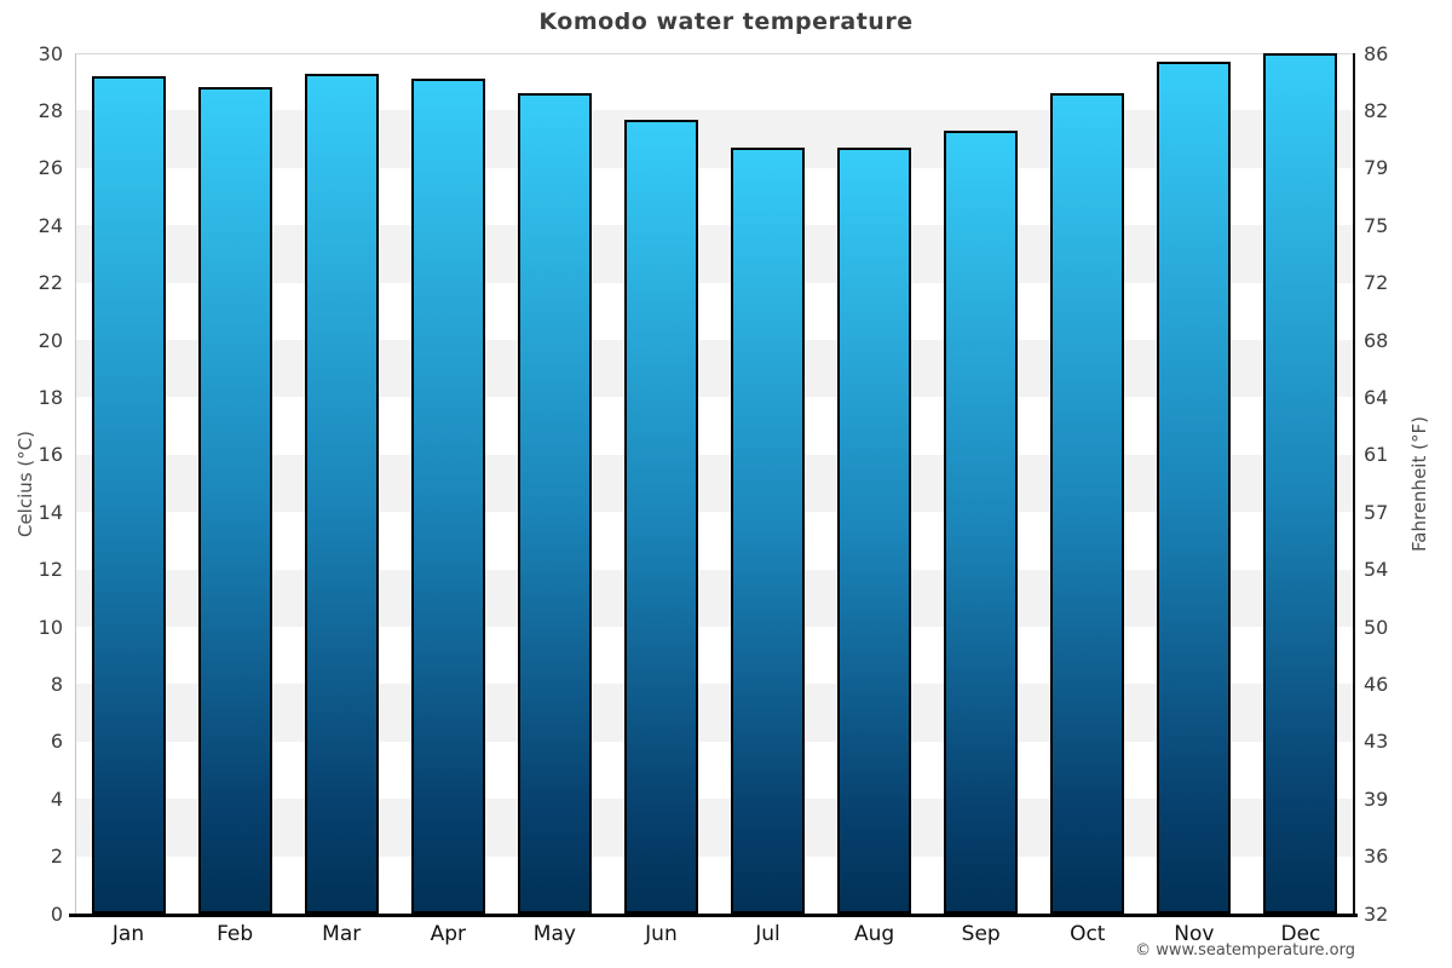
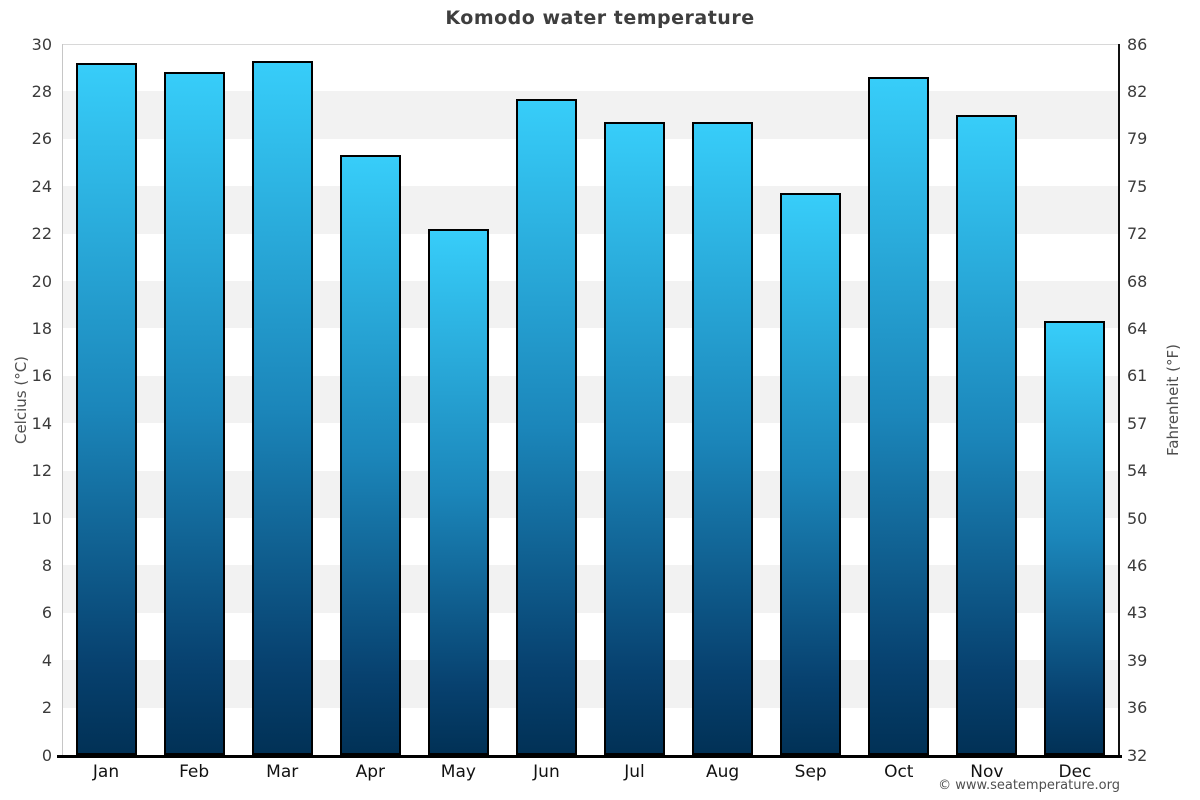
Apr: 29.1 -> 25.3
May: 28.6 -> 22.2
Sep: 27.3 -> 23.7
Nov: 29.7 -> 27.0
Dec: 30.0 -> 18.3
